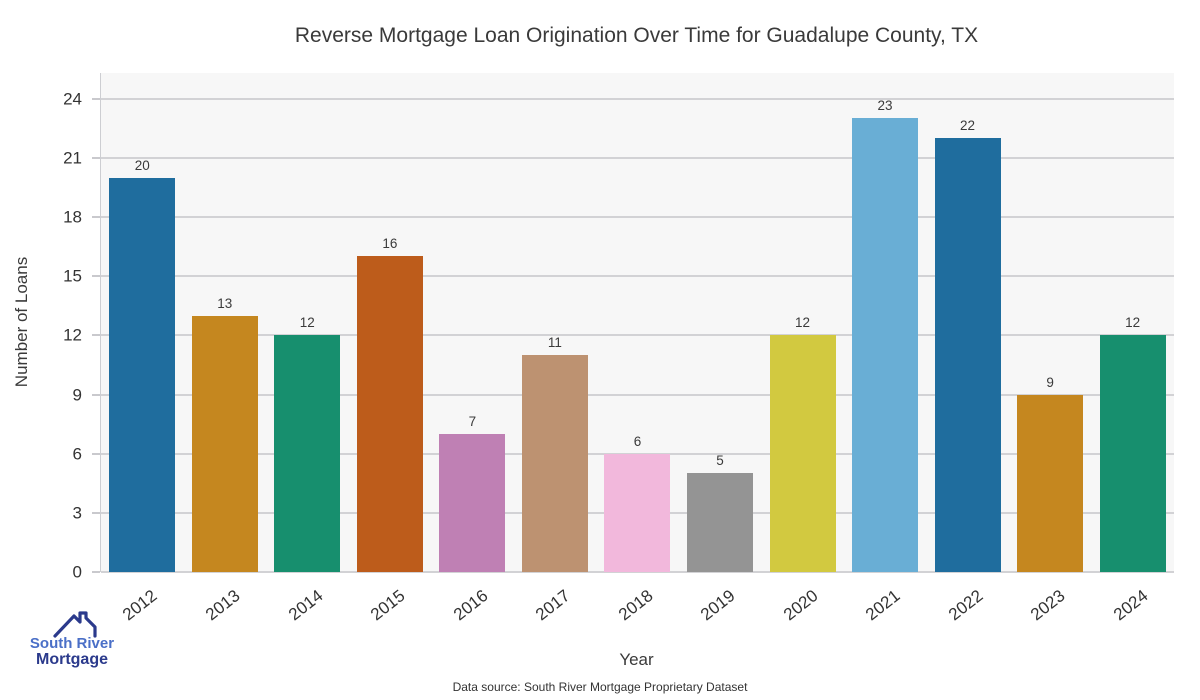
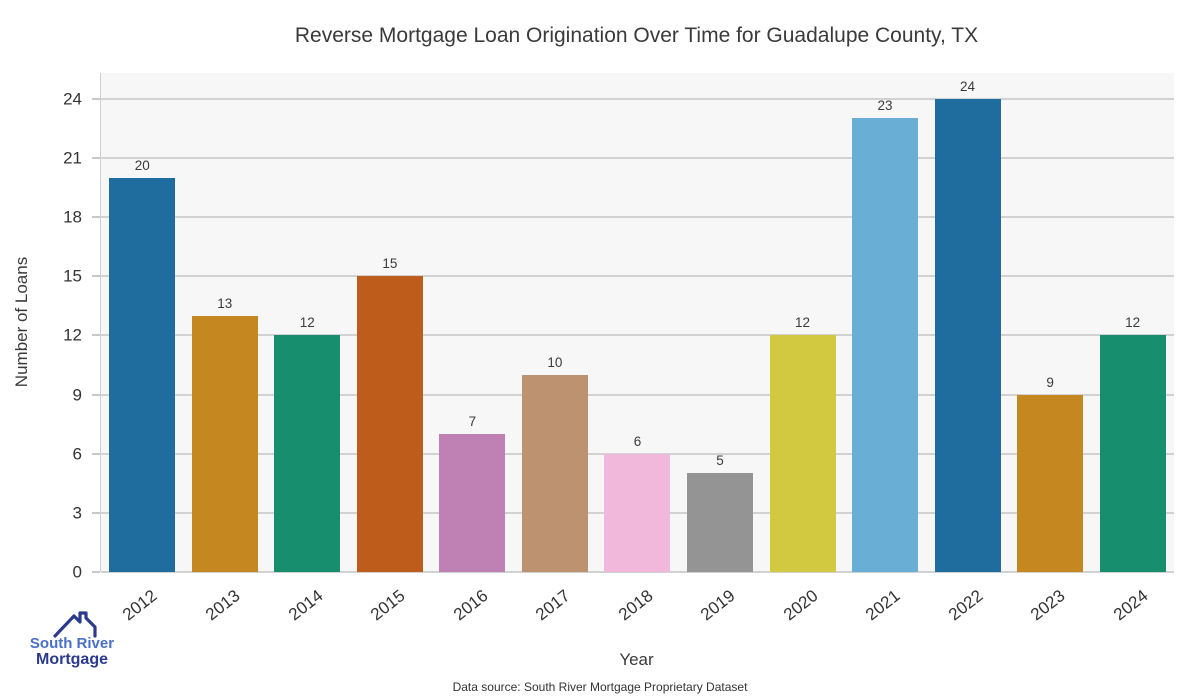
2015: 16 -> 15
2017: 11 -> 10
2022: 22 -> 24
